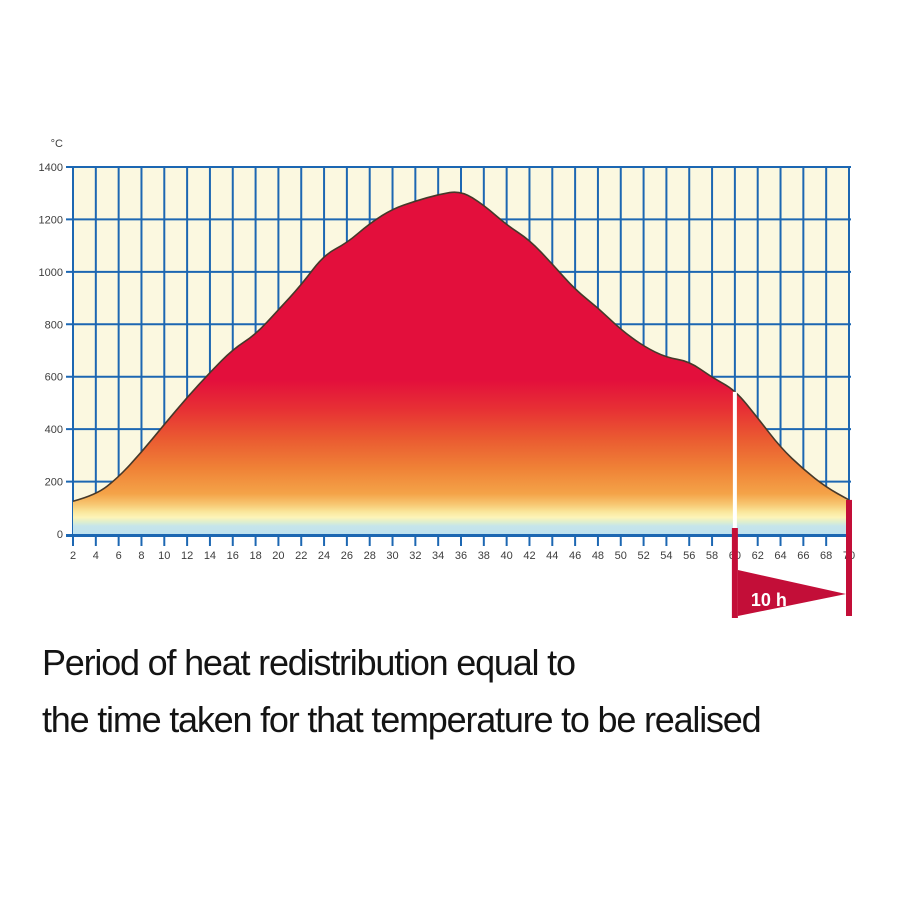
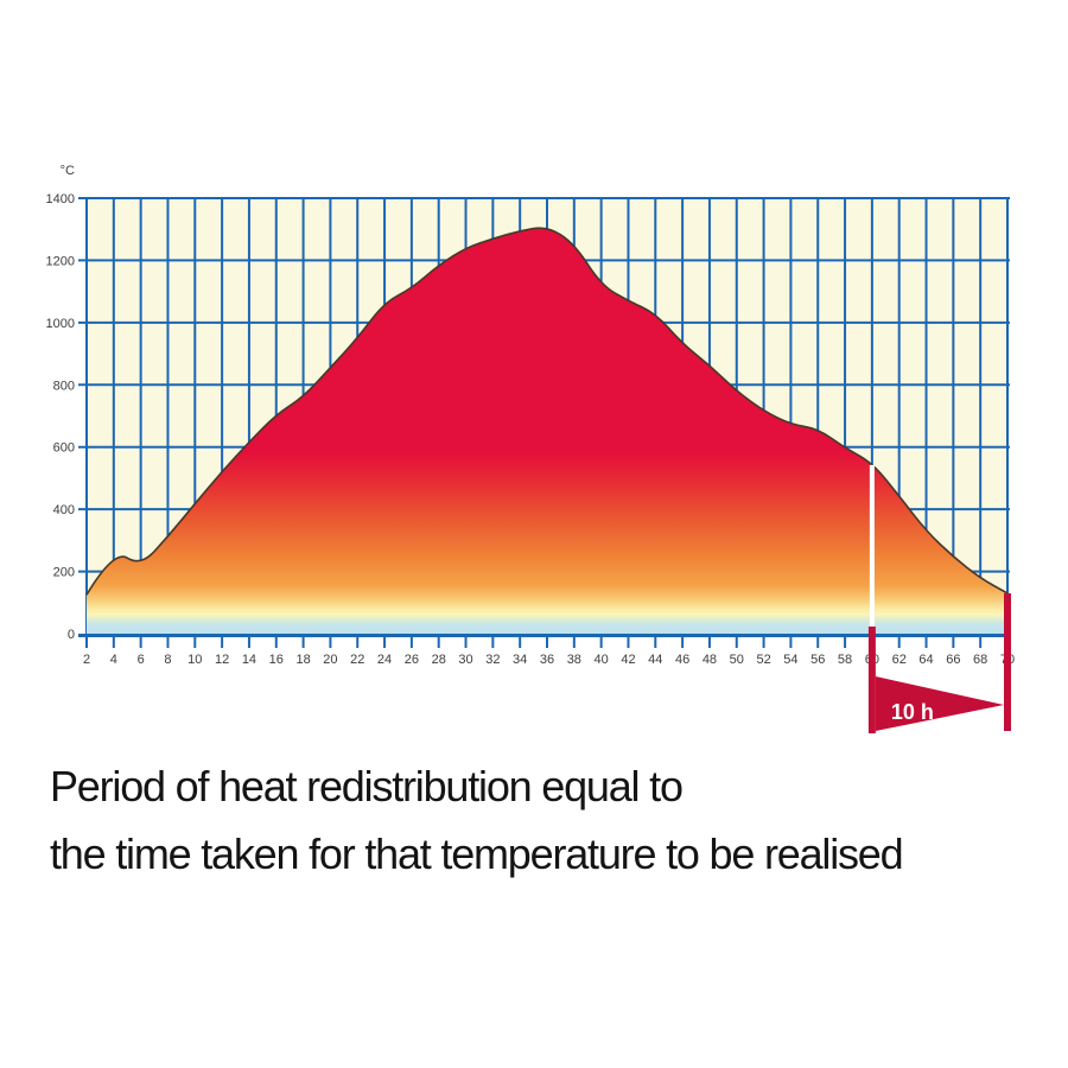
4: 150 -> 270
40: 1180 -> 1120
42: 1120 -> 1070
